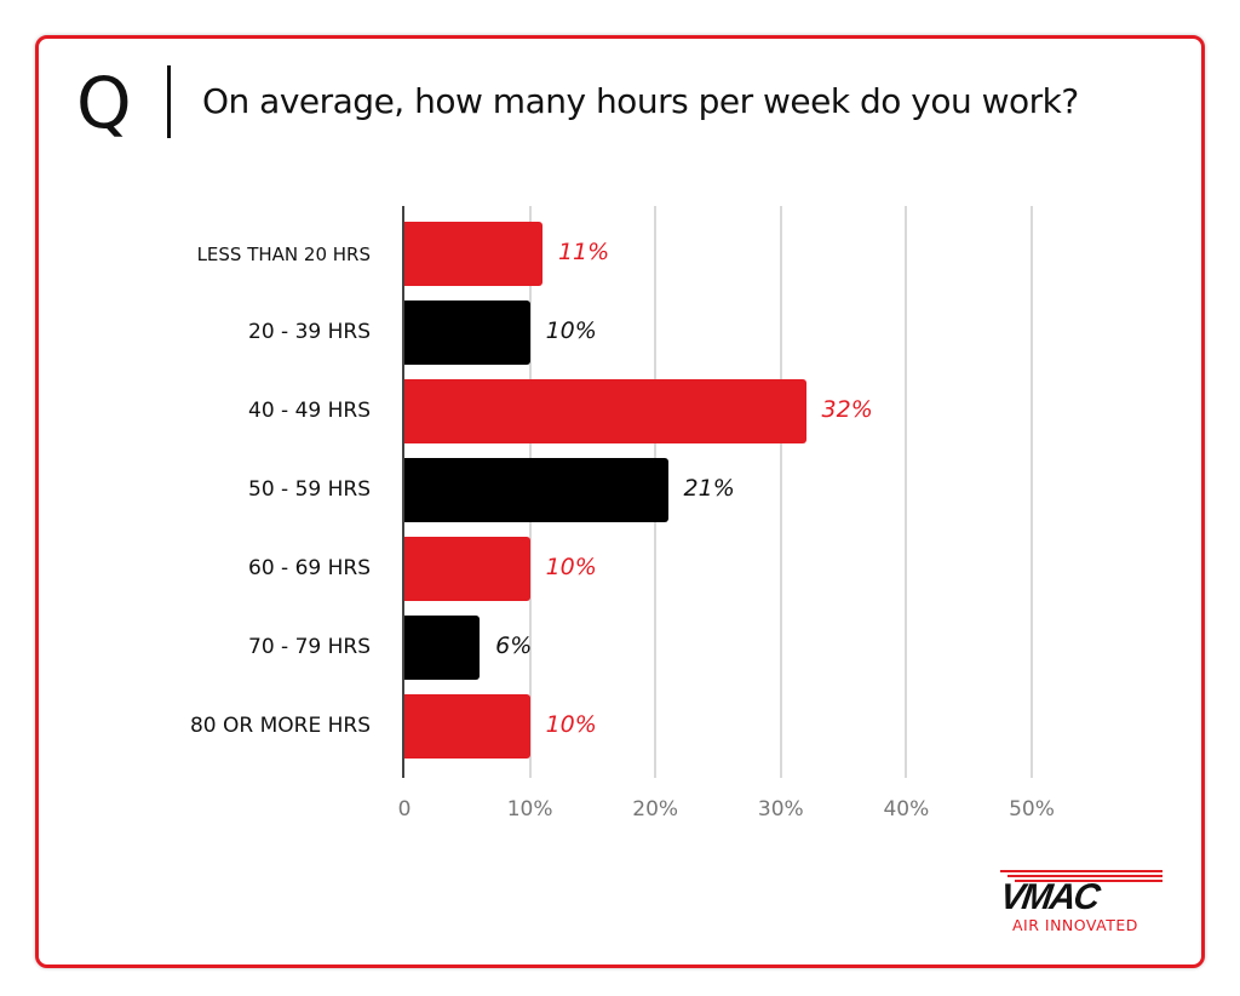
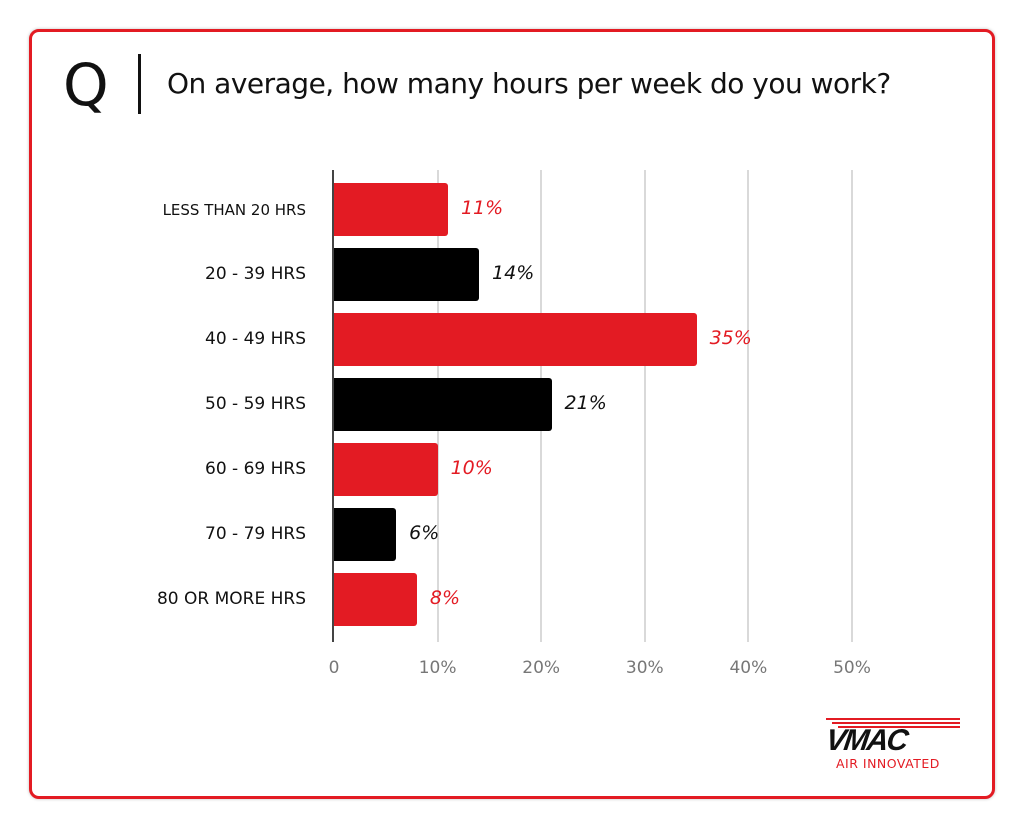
20 - 39 HRS: 10% -> 14%
40 - 49 HRS: 32% -> 35%
80 OR MORE HRS: 10% -> 8%
